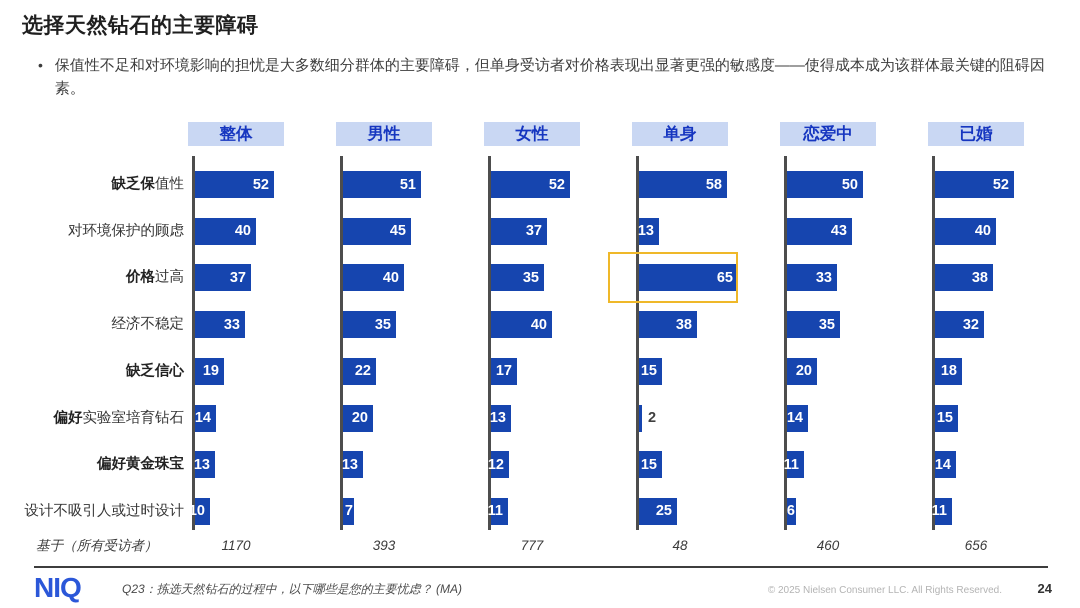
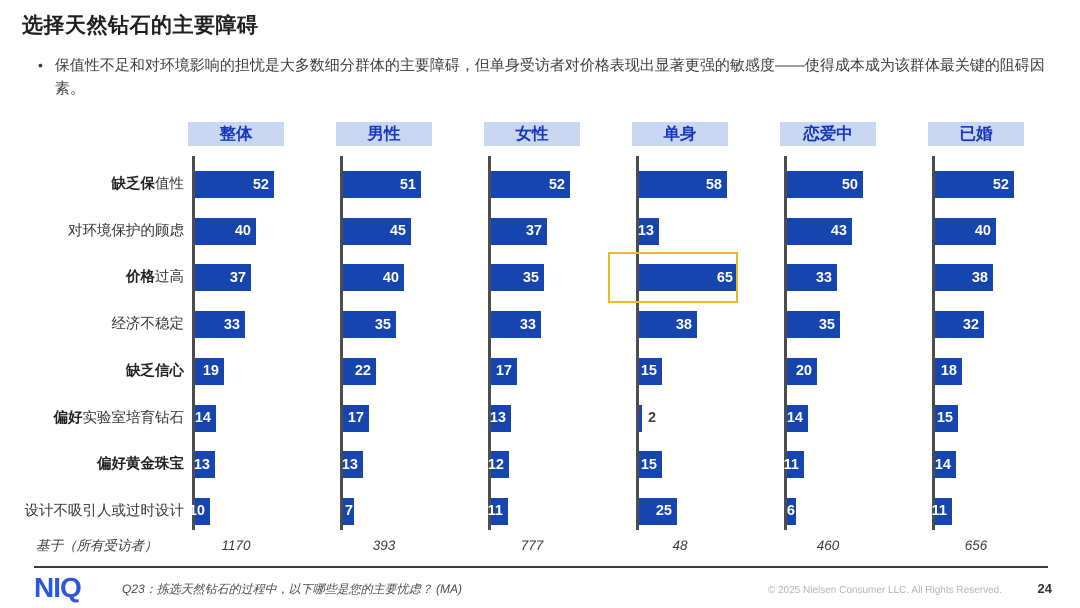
女性/经济不稳定: 40 -> 33
男性/偏好实验室培育钻石: 20 -> 17
